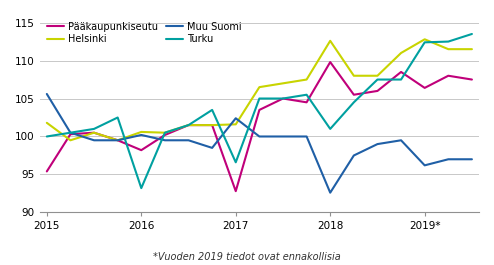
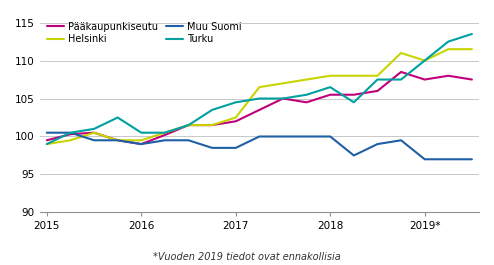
Pääkaupunkiseutu/2015: 95.4 -> 99.5
Helsinki/2015: 101.8 -> 99.0
Muu Suomi/2015: 105.6 -> 100.5
Turku/2015: 100.0 -> 99.0
Pääkaupunkiseutu/2016: 98.2 -> 99.0
Helsinki/2016: 100.6 -> 99.5
Muu Suomi/2016: 100.2 -> 99.0
Turku/2016: 93.2 -> 100.5
Pääkaupunkiseutu/2017: 92.8 -> 102.0
Helsinki/2017: 101.6 -> 102.5
Muu Suomi/2017: 102.4 -> 98.5
Turku/2017: 96.6 -> 104.5
Pääkaupunkiseutu/2018: 109.8 -> 105.5
Helsinki/2018: 112.6 -> 108.0
Muu Suomi/2018: 92.6 -> 100.0
Turku/2018: 101.0 -> 106.5
Pääkaupunkiseutu/2019*: 106.4 -> 107.5
Helsinki/2019*: 112.8 -> 110.0
Muu Suomi/2019*: 96.2 -> 97.0
Turku/2019*: 112.4 -> 110.0
